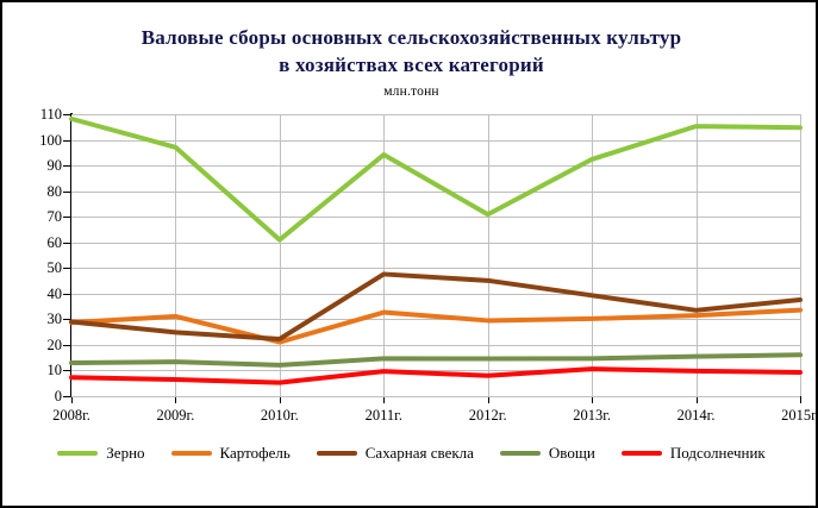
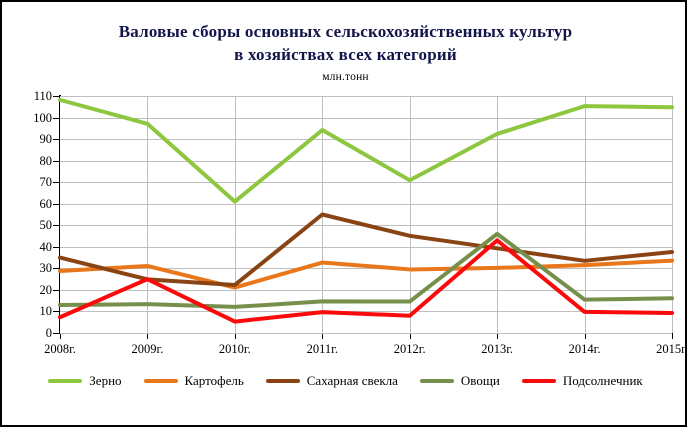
Сахарная свекла/2008г.: 29 -> 35
Подсолнечник/2009г.: 6 -> 25
Сахарная свекла/2011г.: 48 -> 55
Овощи/2013г.: 15 -> 46
Подсолнечник/2013г.: 11 -> 43
